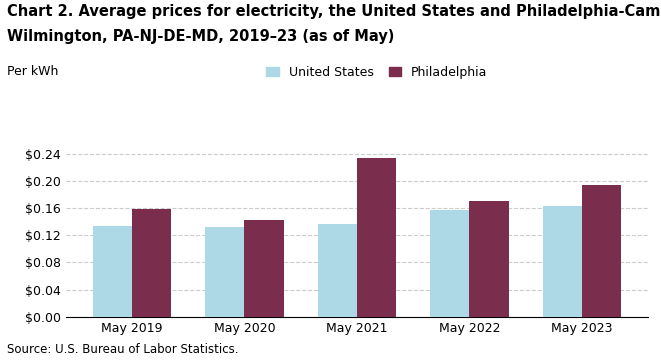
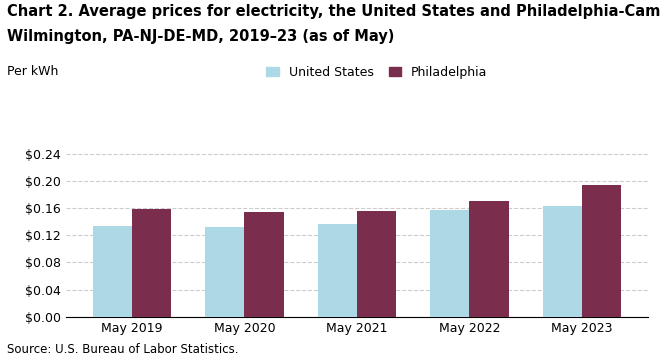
Philadelphia/May 2020: $0.142 -> $0.155
Philadelphia/May 2021: $0.234 -> $0.156
